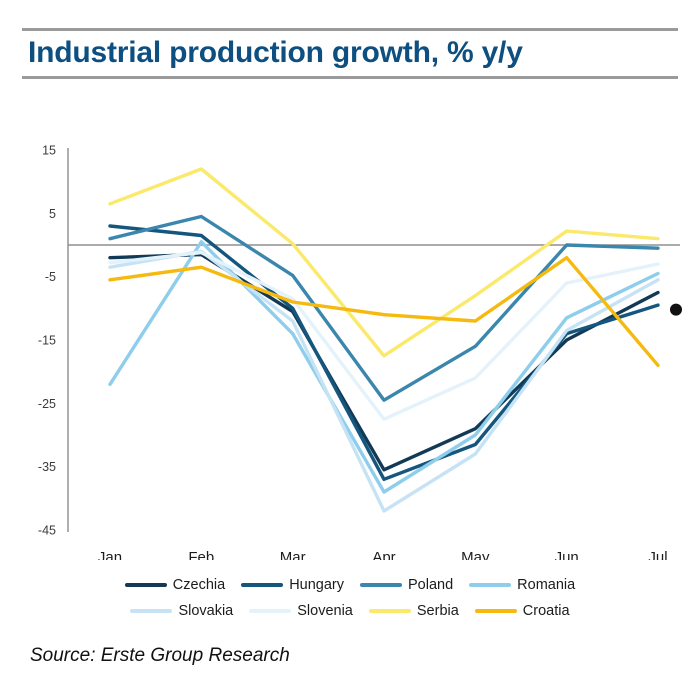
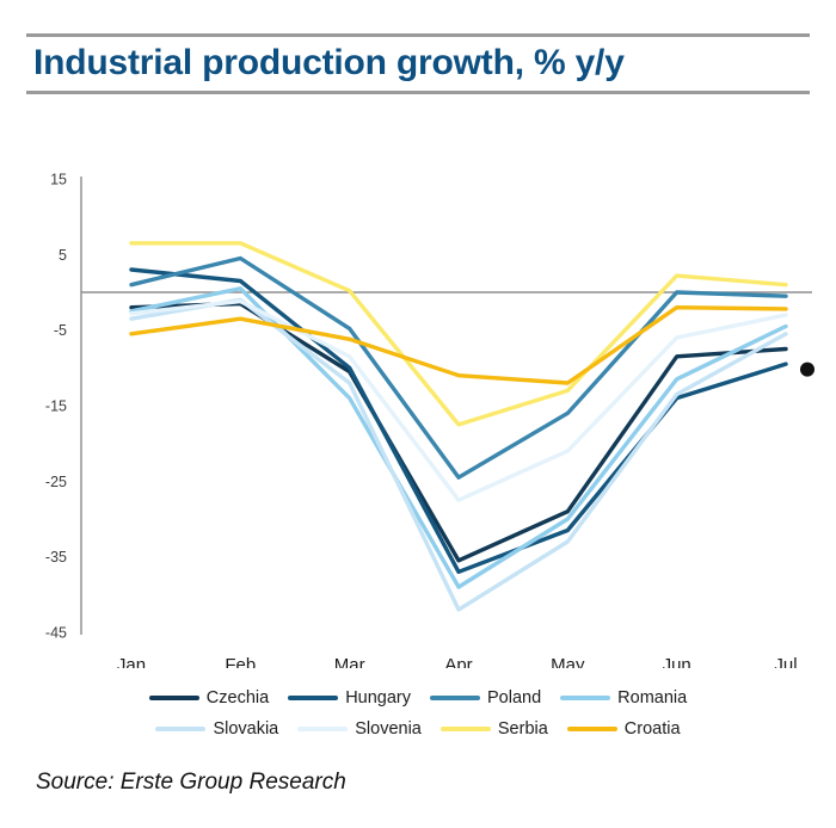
Romania/Jan: -22 -> -2
Serbia/Feb: 12 -> 6
Croatia/Mar: -9 -> -6
Serbia/May: -8 -> -13
Czechia/Jun: -15 -> -8
Croatia/Jul: -19 -> -2
